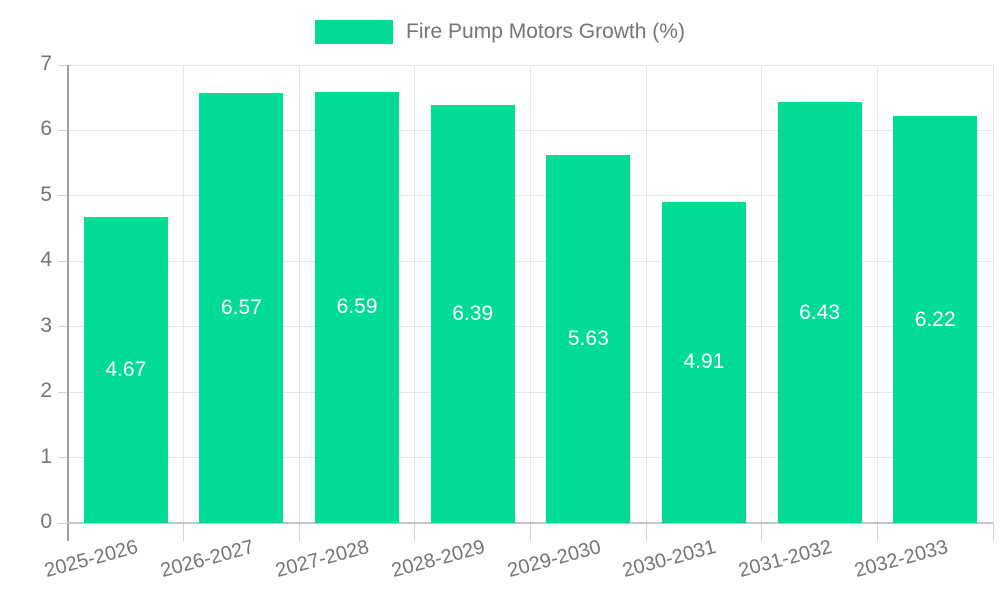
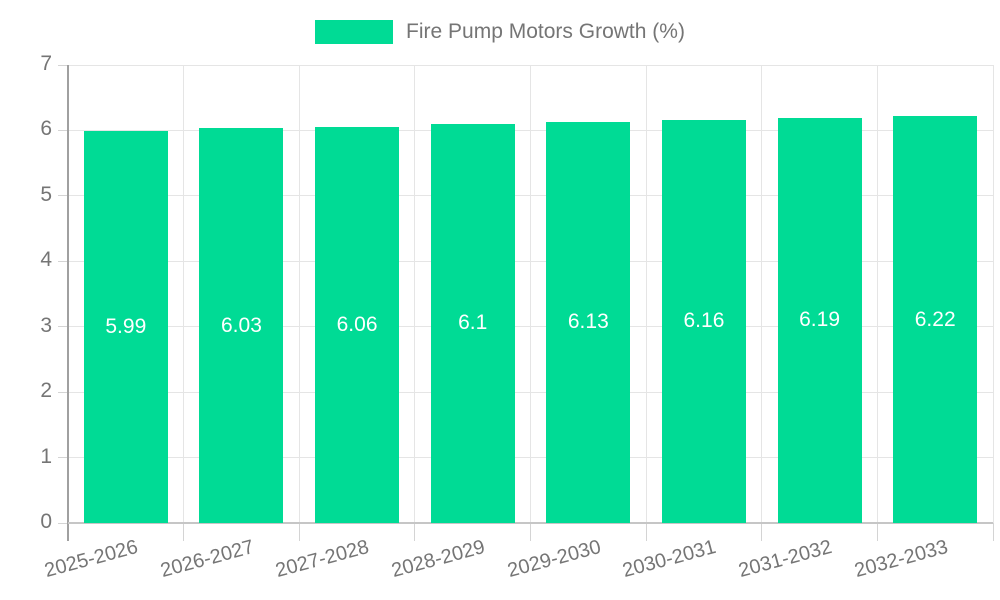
2025-2026: 4.67 -> 5.99
2026-2027: 6.57 -> 6.03
2027-2028: 6.59 -> 6.06
2028-2029: 6.39 -> 6.1
2029-2030: 5.63 -> 6.13
2030-2031: 4.91 -> 6.16
2031-2032: 6.43 -> 6.19
